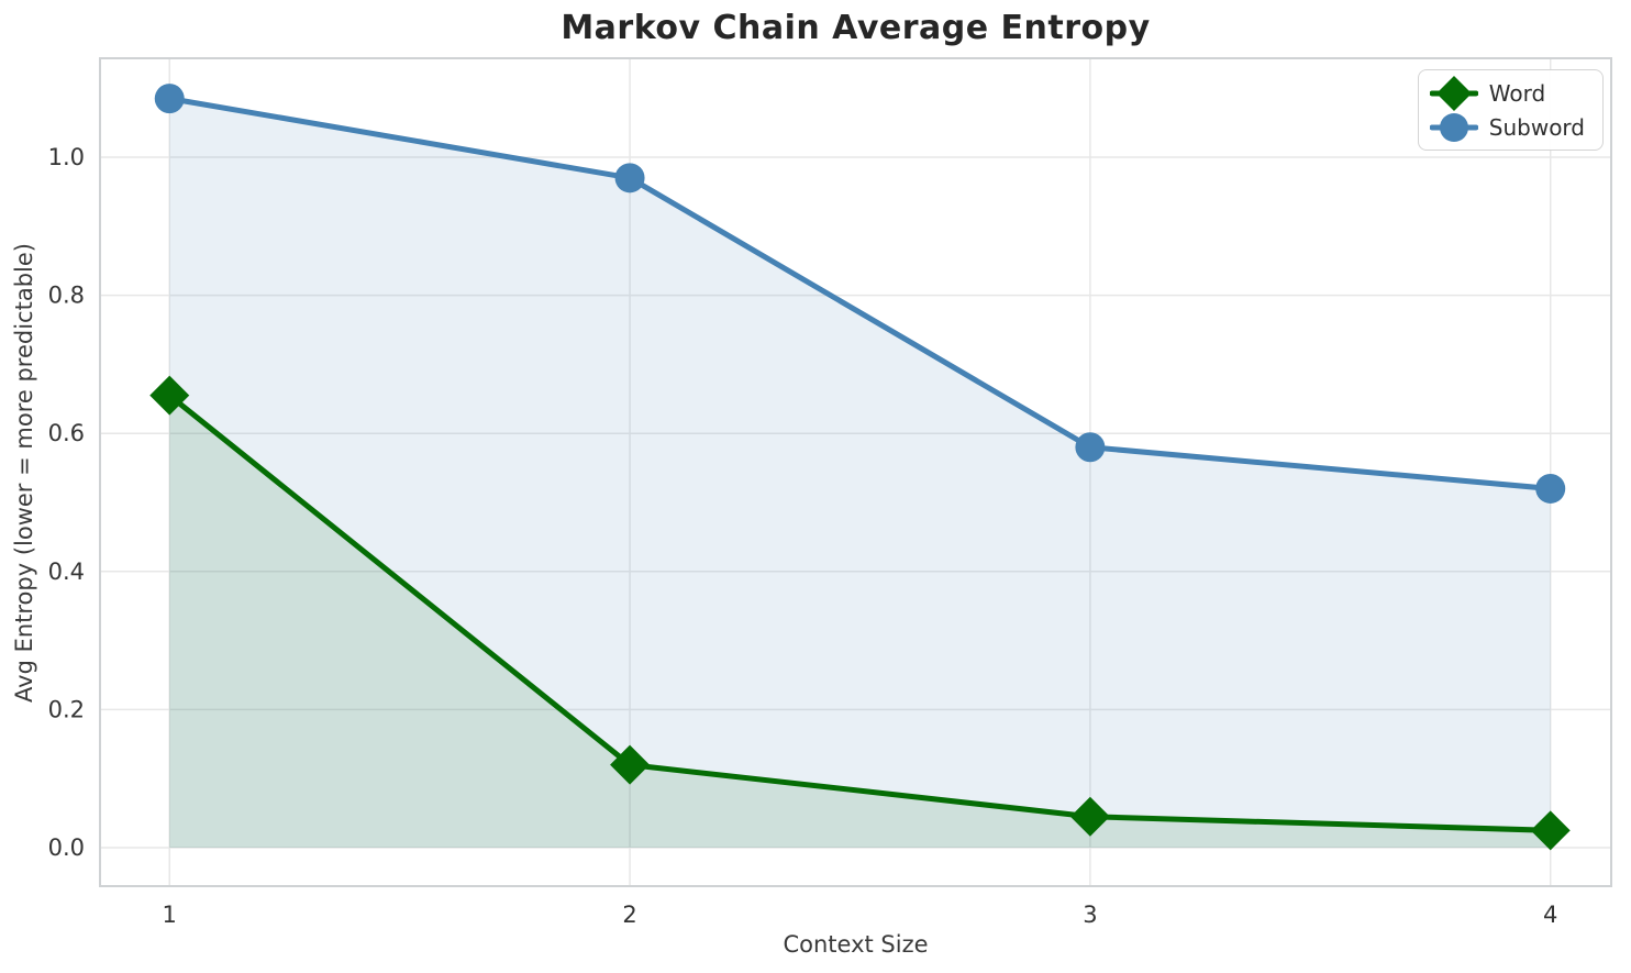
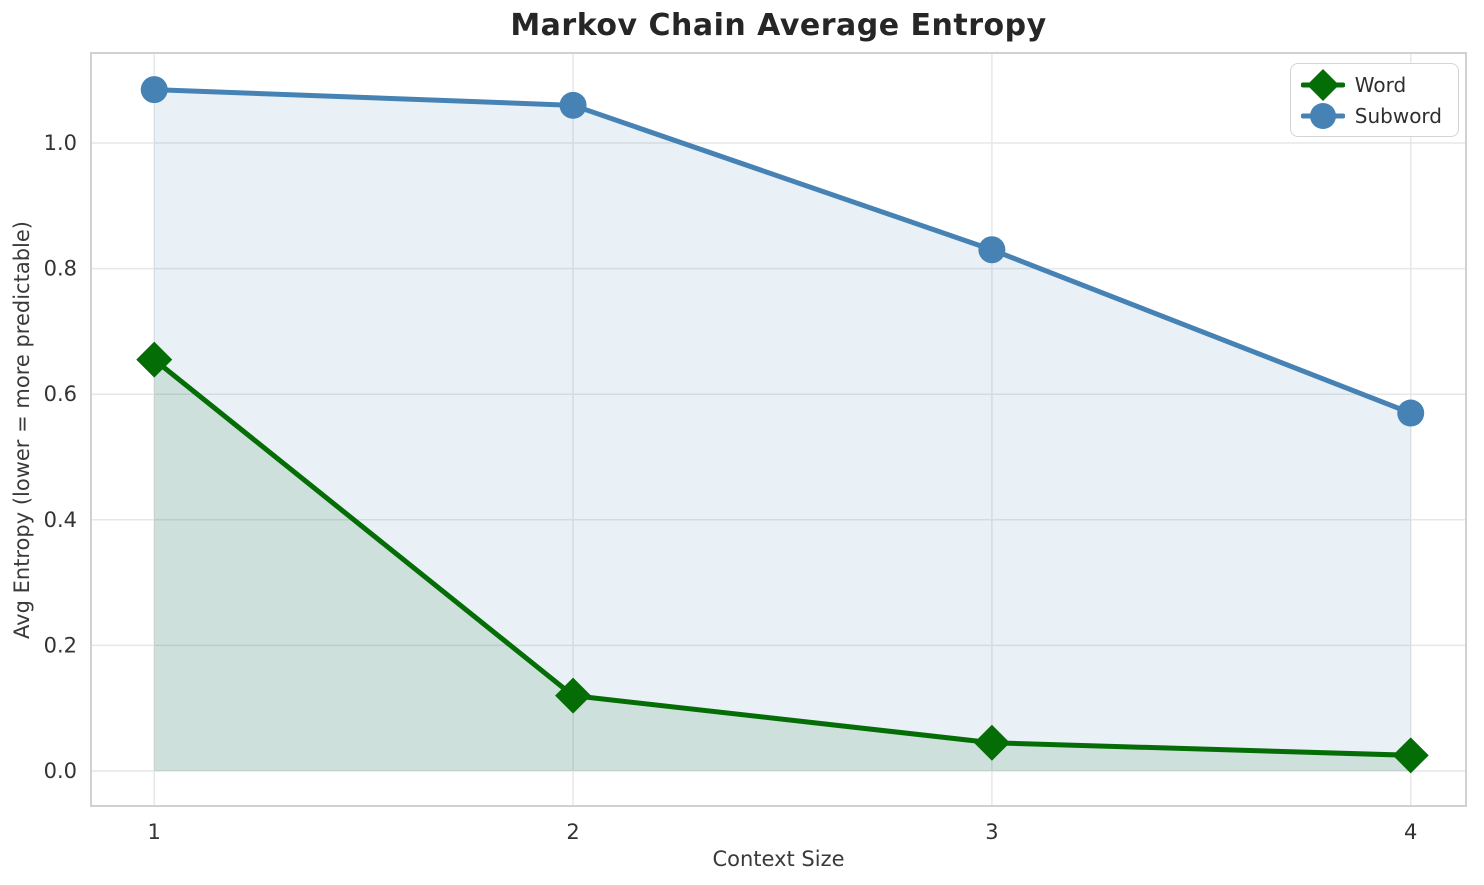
Subword/2: 0.97 -> 1.06
Subword/3: 0.58 -> 0.83
Subword/4: 0.52 -> 0.57
